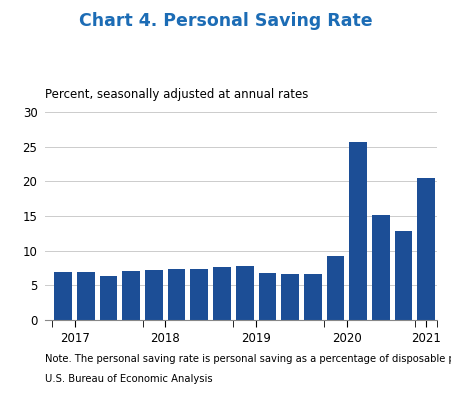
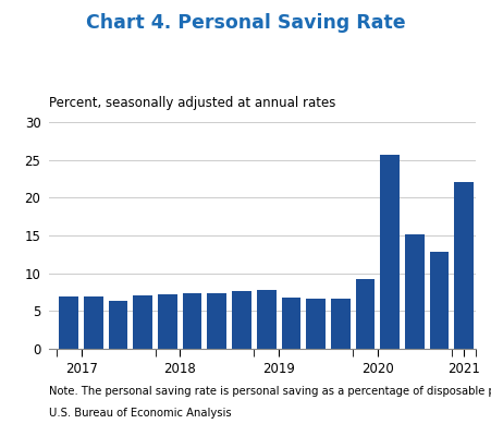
2021: 20.5 -> 22.0
